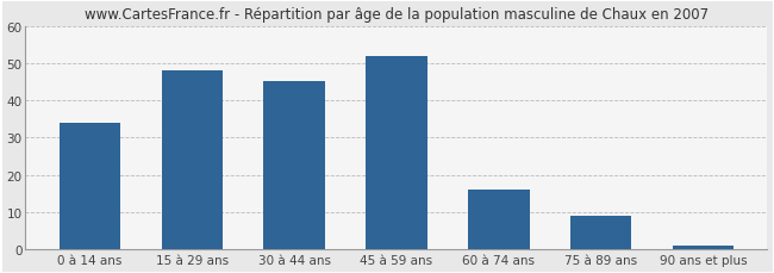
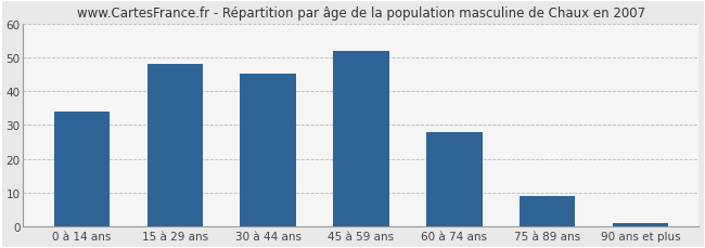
60 à 74 ans: 16 -> 28
